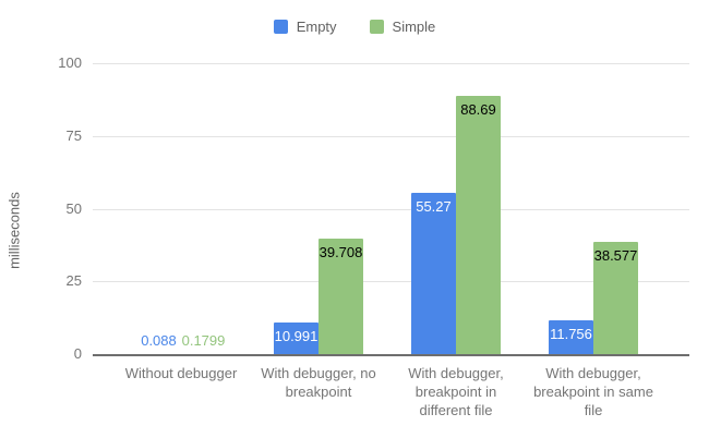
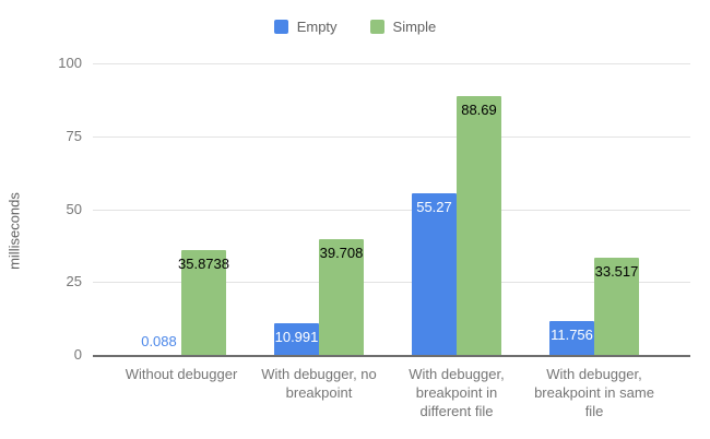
Simple/Without debugger: 0.1799 -> 35.8738
Simple/With debugger, breakpoint in same file: 38.577 -> 33.517
